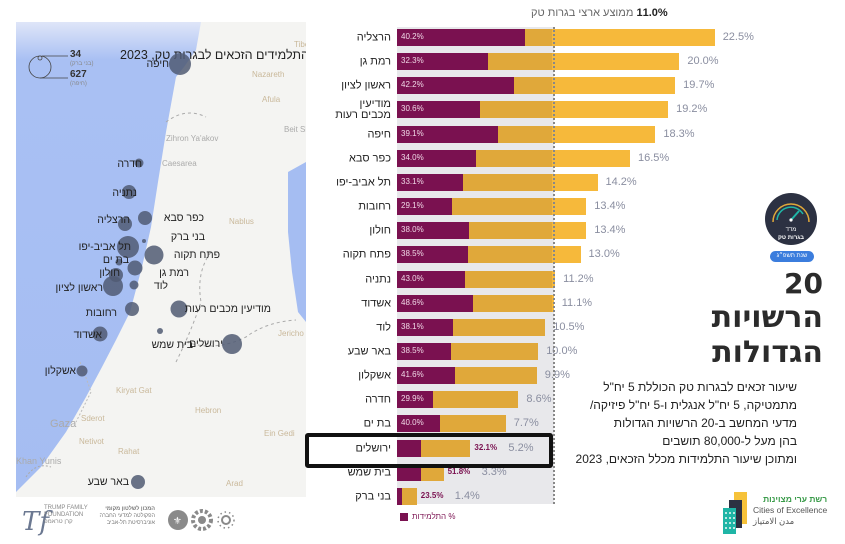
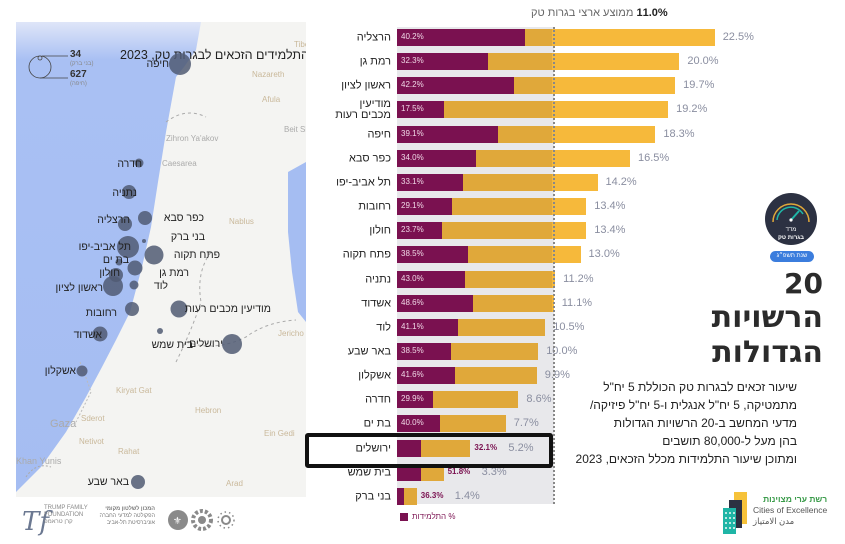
% התלמידות/מודיעין מכבים רעות: 30.6% -> 17.5%
% התלמידות/חולון: 38.0% -> 23.7%
% התלמידות/לוד: 38.1% -> 41.1%
% התלמידות/בני ברק: 23.5% -> 36.3%
